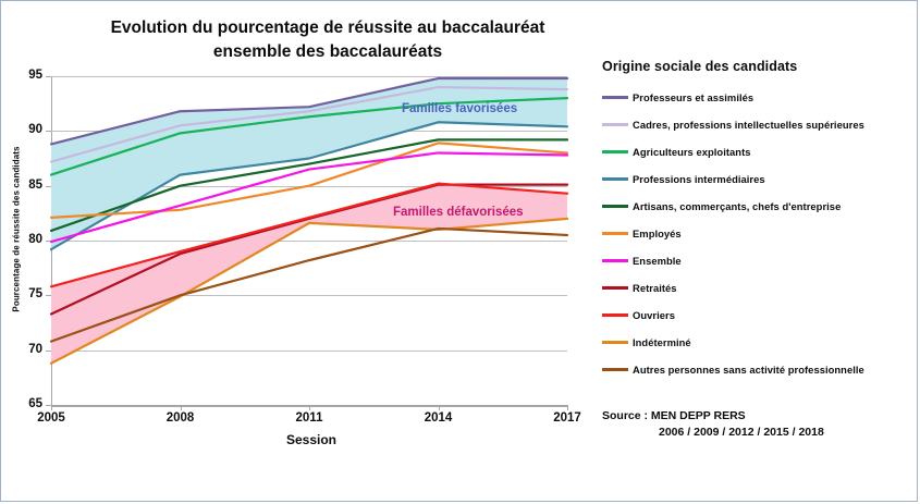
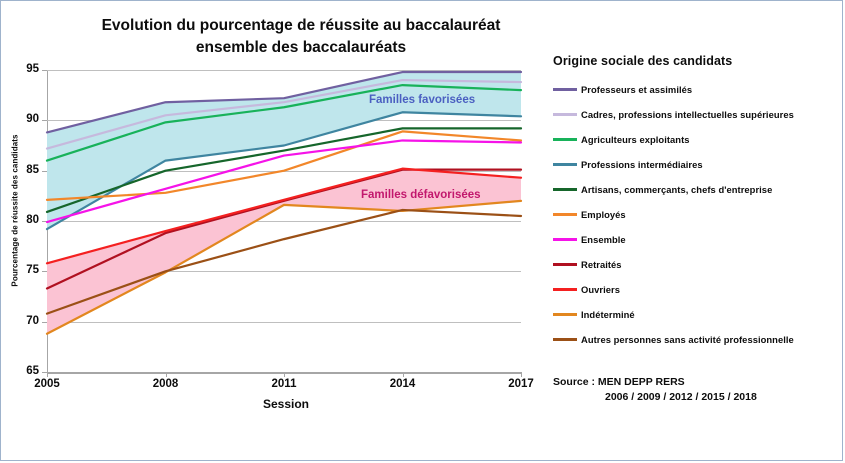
Agriculteurs exploitants/2014: 92.5 -> 93.5
